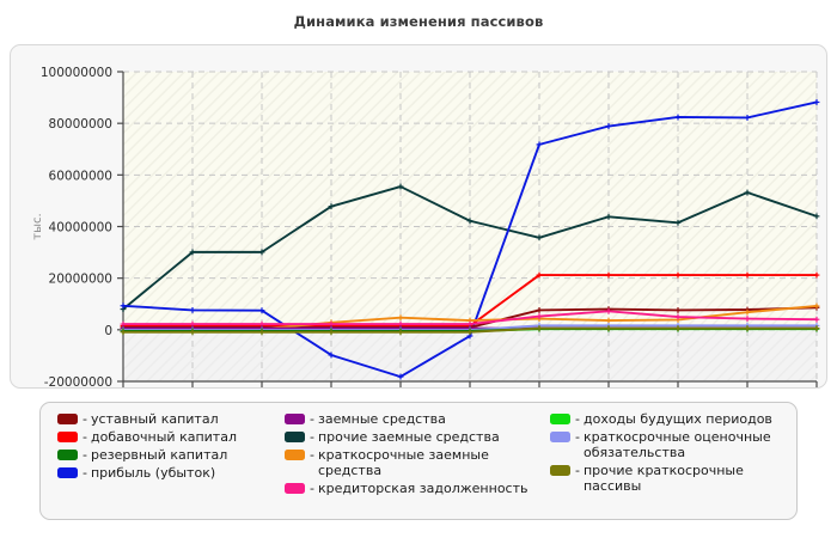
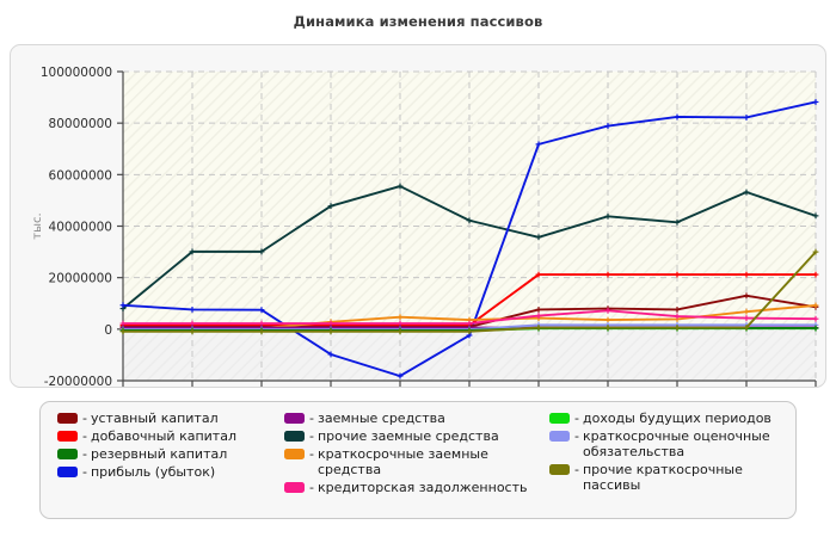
уставный капитал/2020: 8000000 -> 13000000
прочие краткосрочные пассивы/2021: 1000000 -> 30000000
